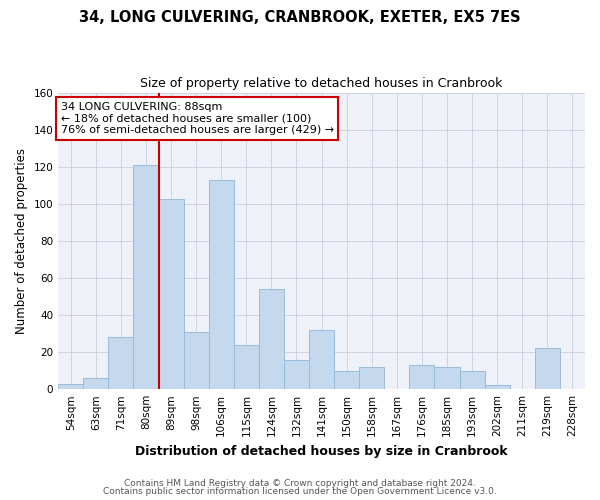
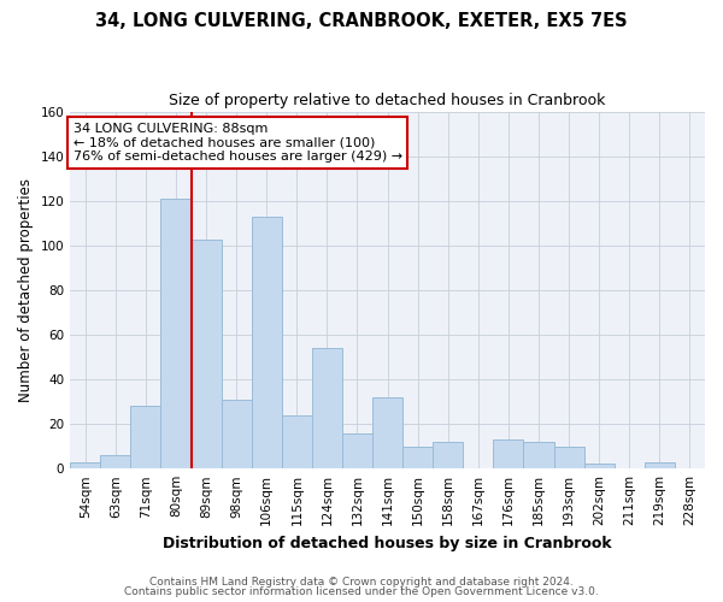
219sqm: 22 -> 3
